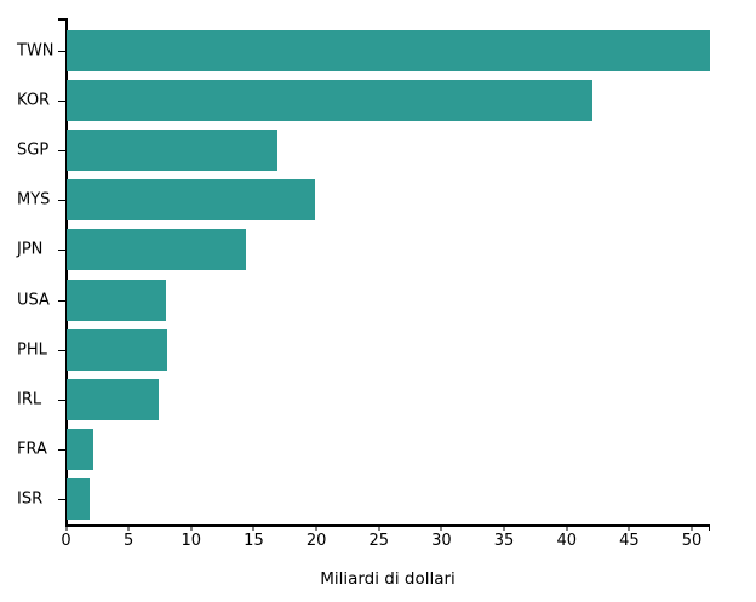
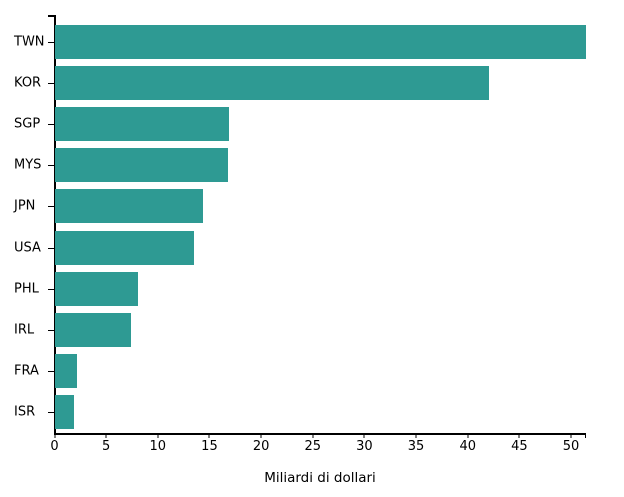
MYS: 19.8 -> 16.7
USA: 7.9 -> 13.5
